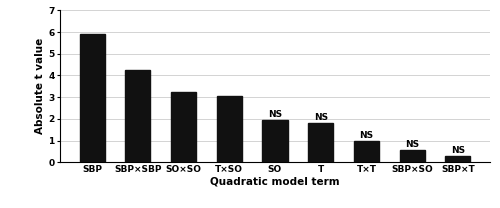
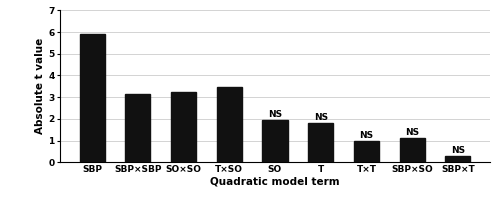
SBP×SBP: 4.25 -> 3.15
T×SO: 3.05 -> 3.45
SBP×SO: 0.55 -> 1.10
